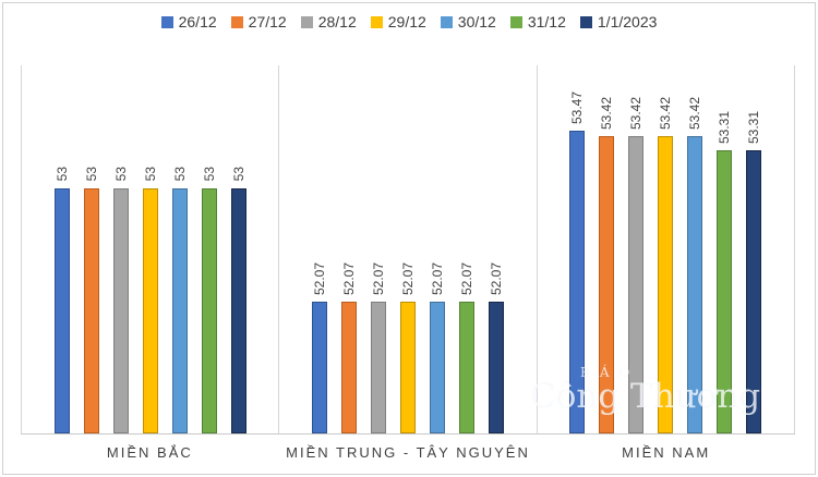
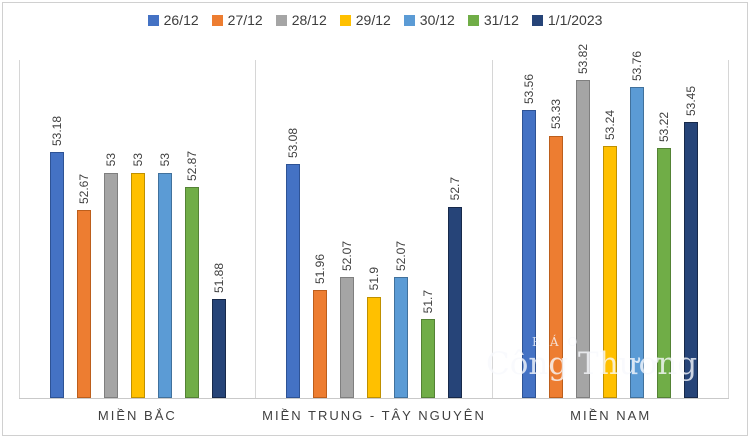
26/12/MIỀN BẮC: 53 -> 53.18
27/12/MIỀN BẮC: 53 -> 52.67
31/12/MIỀN BẮC: 53 -> 52.87
1/1/2023/MIỀN BẮC: 53 -> 51.88
26/12/MIỀN TRUNG - TÂY NGUYÊN: 52.07 -> 53.08
27/12/MIỀN TRUNG - TÂY NGUYÊN: 52.07 -> 51.96
29/12/MIỀN TRUNG - TÂY NGUYÊN: 52.07 -> 51.9
31/12/MIỀN TRUNG - TÂY NGUYÊN: 52.07 -> 51.7
1/1/2023/MIỀN TRUNG - TÂY NGUYÊN: 52.07 -> 52.7
26/12/MIỀN NAM: 53.47 -> 53.56
27/12/MIỀN NAM: 53.42 -> 53.33
28/12/MIỀN NAM: 53.42 -> 53.82
29/12/MIỀN NAM: 53.42 -> 53.24
30/12/MIỀN NAM: 53.42 -> 53.76
31/12/MIỀN NAM: 53.31 -> 53.22
1/1/2023/MIỀN NAM: 53.31 -> 53.45
